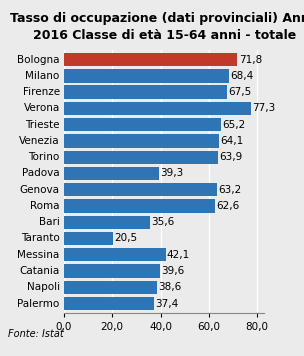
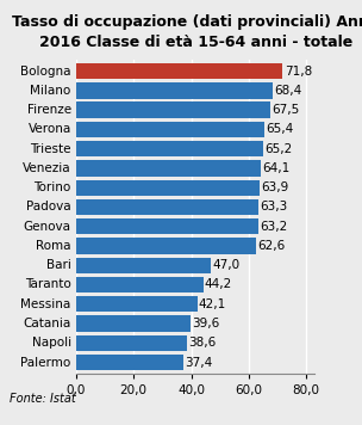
Verona: 77,3 -> 65,4
Padova: 39,3 -> 63,3
Bari: 35,6 -> 47,0
Taranto: 20,5 -> 44,2
